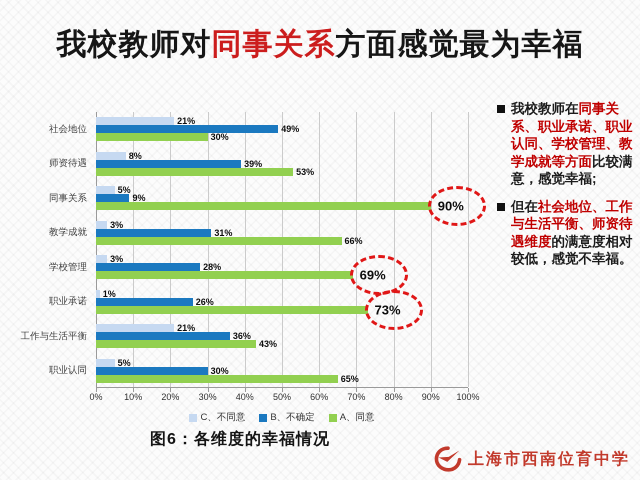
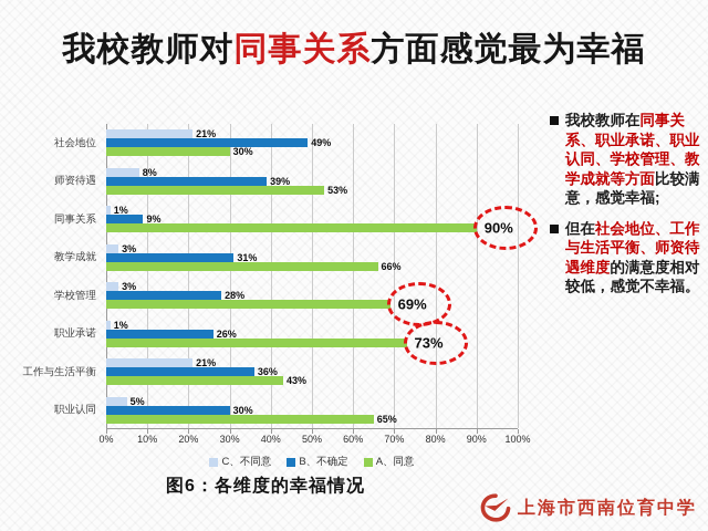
C、不同意/同事关系: 5% -> 1%
